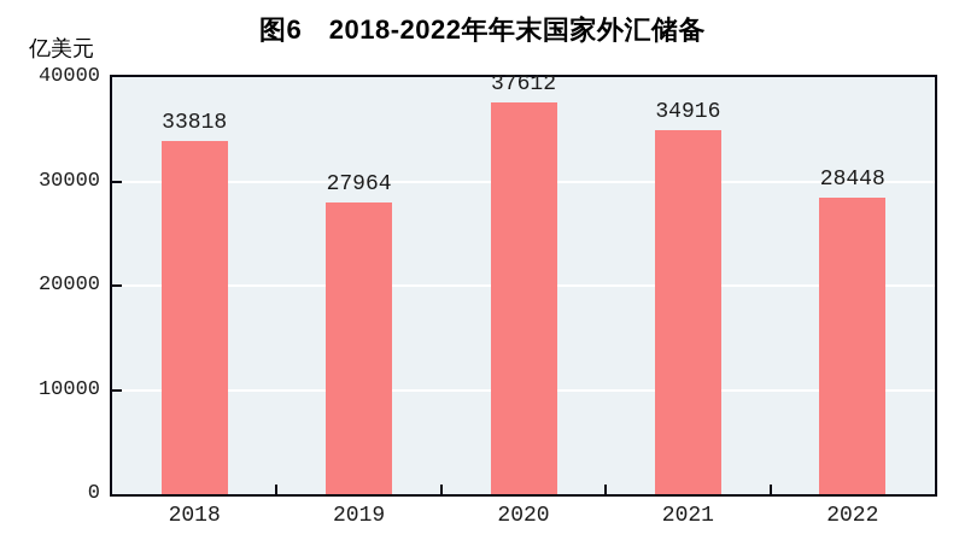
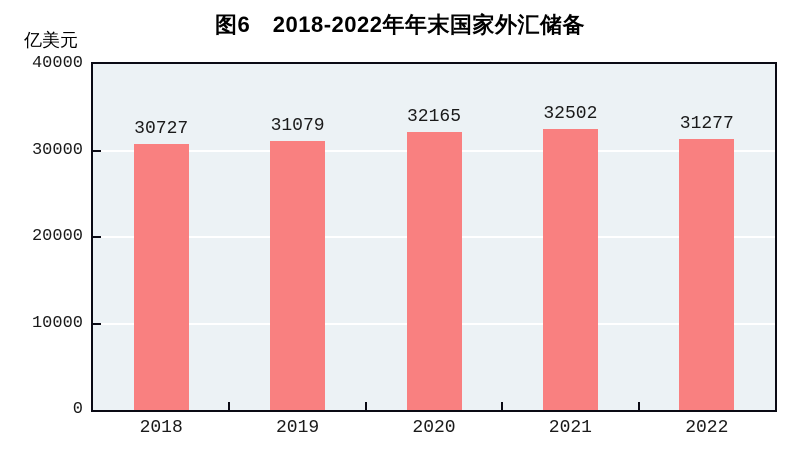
2018: 33818 -> 30727
2019: 27964 -> 31079
2020: 37612 -> 32165
2021: 34916 -> 32502
2022: 28448 -> 31277
